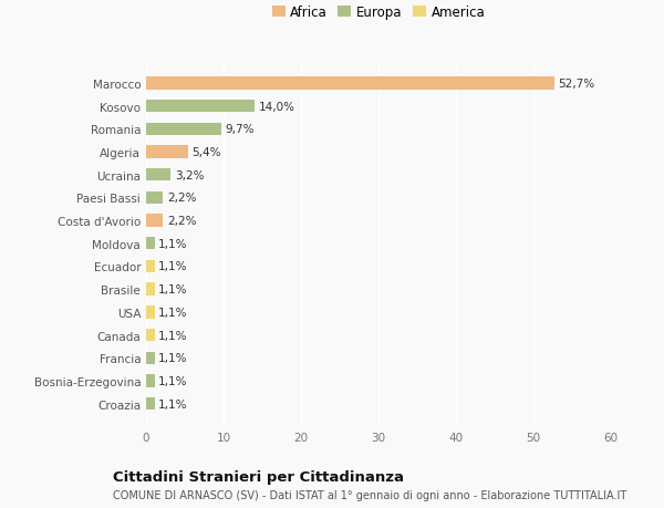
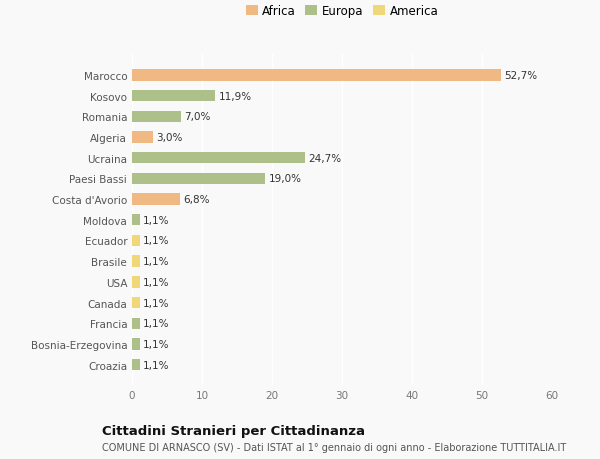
Kosovo: 14,0% -> 11,9%
Romania: 9,7% -> 7,0%
Algeria: 5,4% -> 3,0%
Ucraina: 3,2% -> 24,7%
Paesi Bassi: 2,2% -> 19,0%
Costa d'Avorio: 2,2% -> 6,8%
